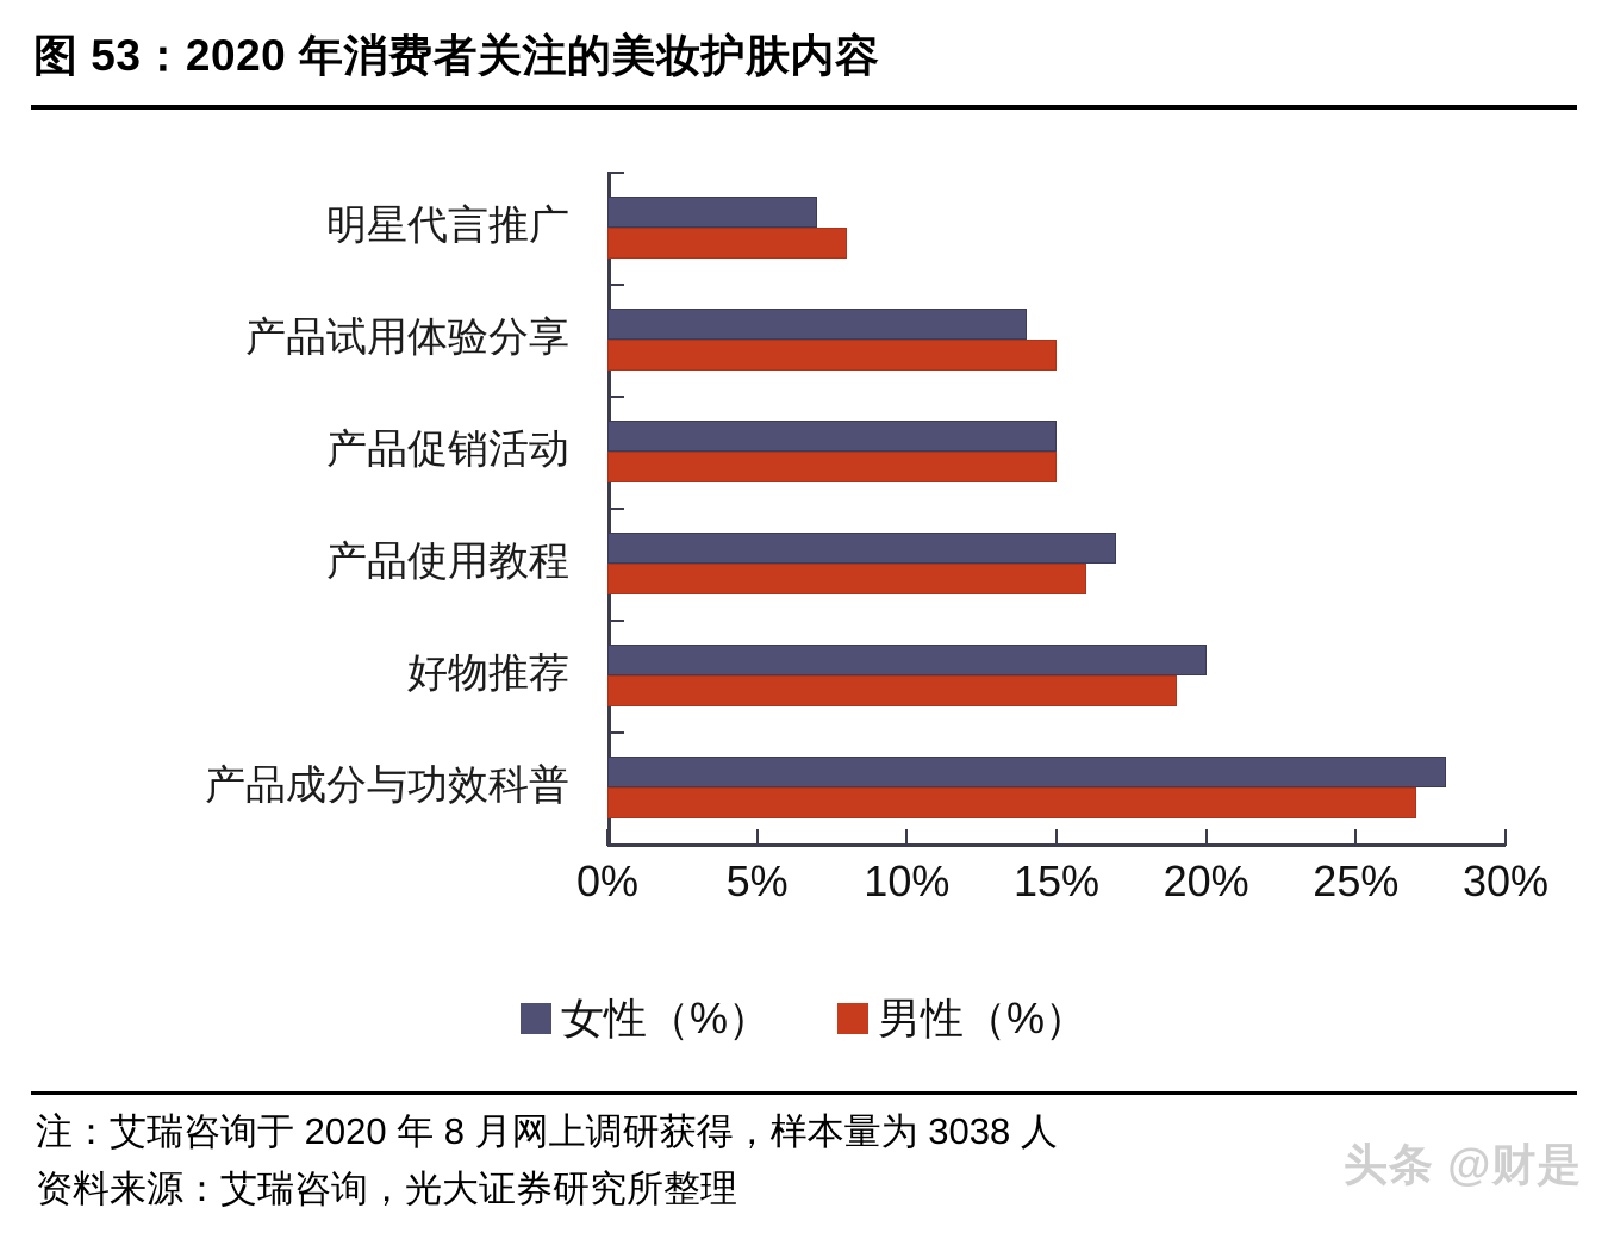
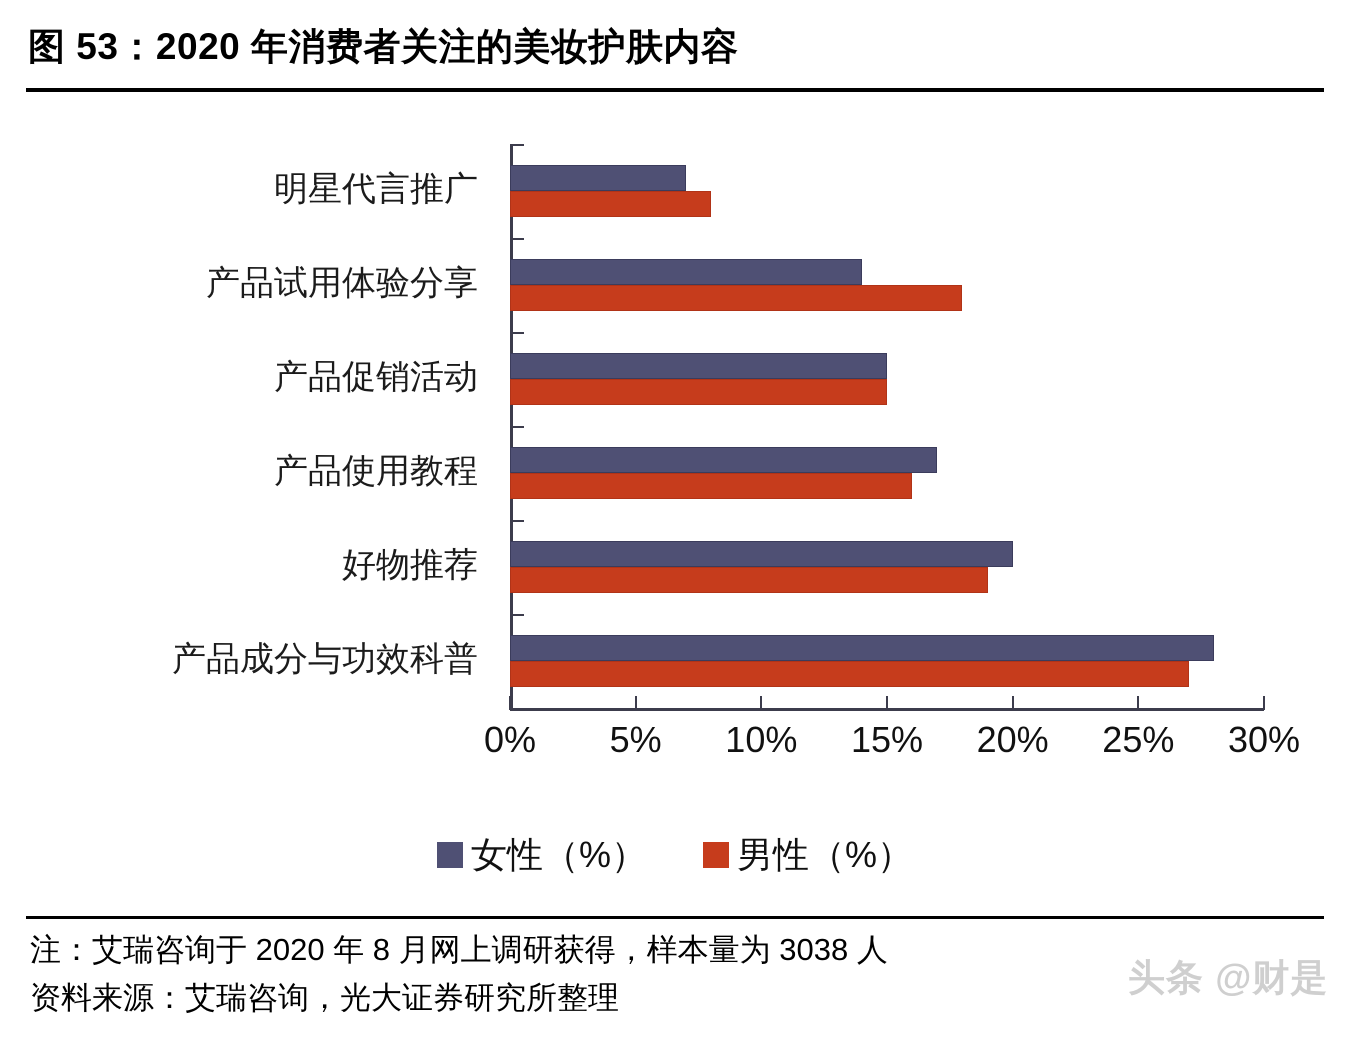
男性（%）/产品试用体验分享: 15% -> 18%
